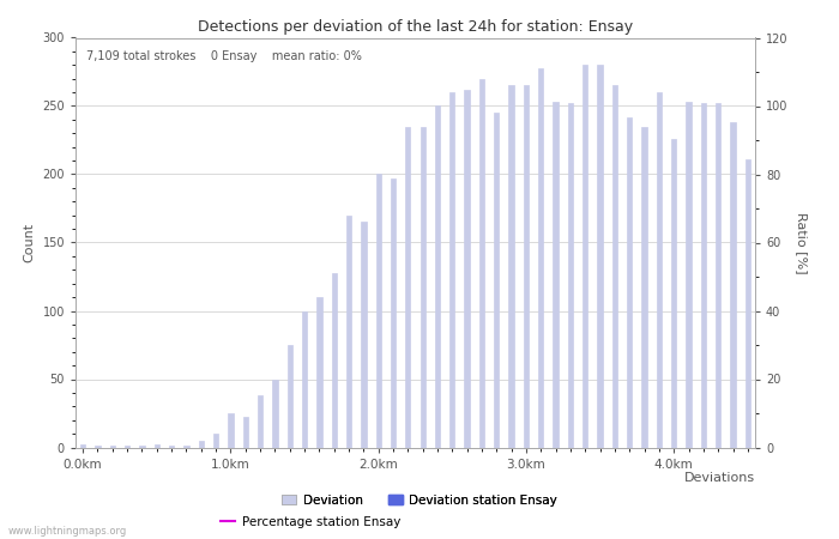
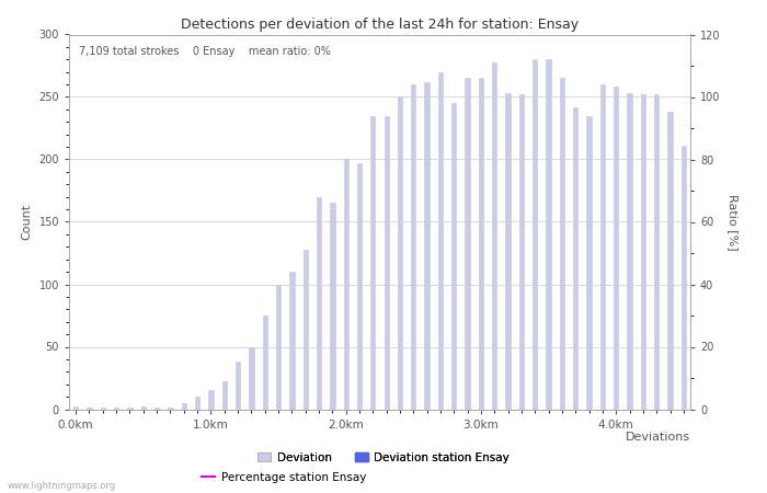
1.0km: 25 -> 15
4.0km: 226 -> 258
